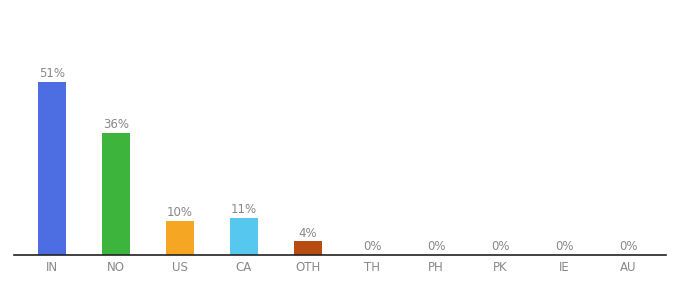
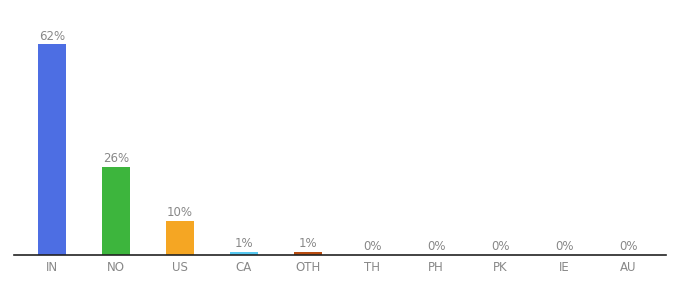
IN: 51% -> 62%
NO: 36% -> 26%
CA: 11% -> 1%
OTH: 4% -> 1%
